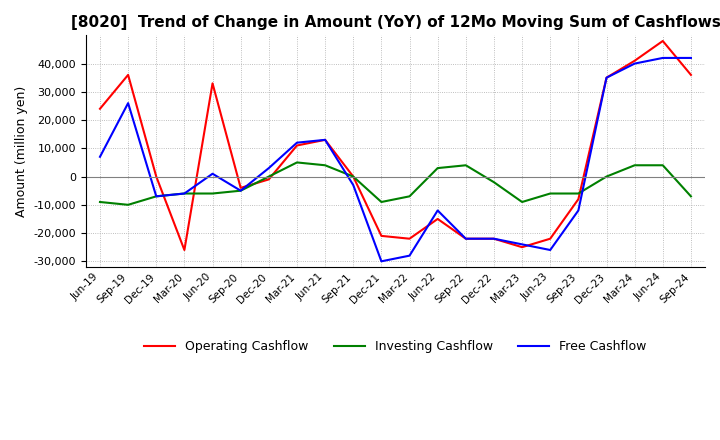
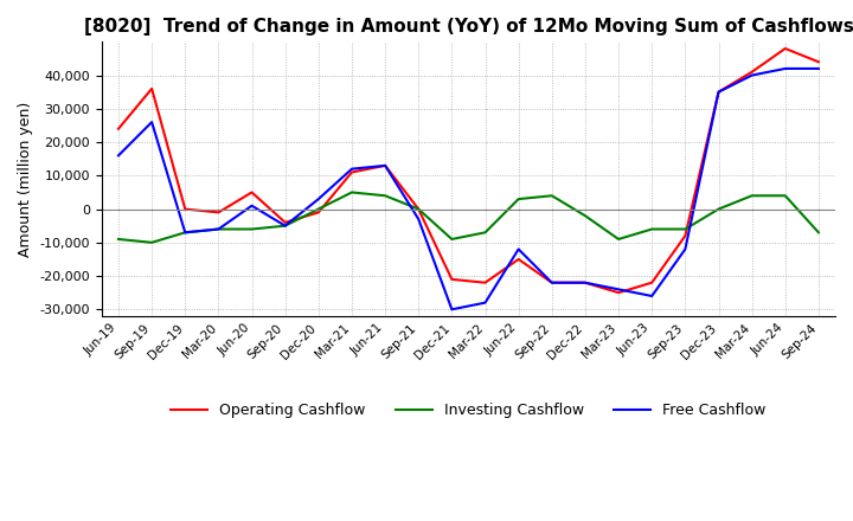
Free Cashflow/Jun-19: 7,000 -> 16,000
Operating Cashflow/Mar-20: -26,000 -> -1,000
Operating Cashflow/Jun-20: 33,000 -> 5,000
Operating Cashflow/Sep-24: 36,000 -> 44,000
